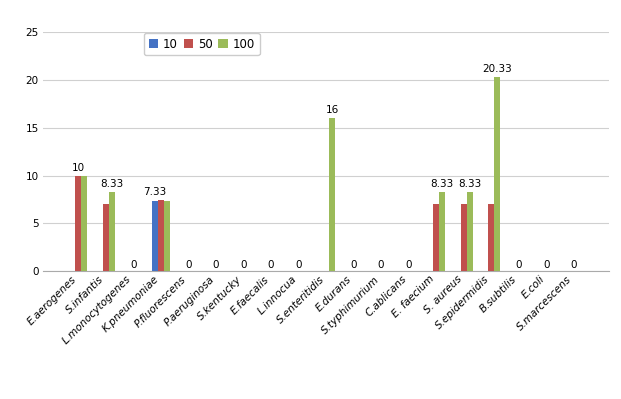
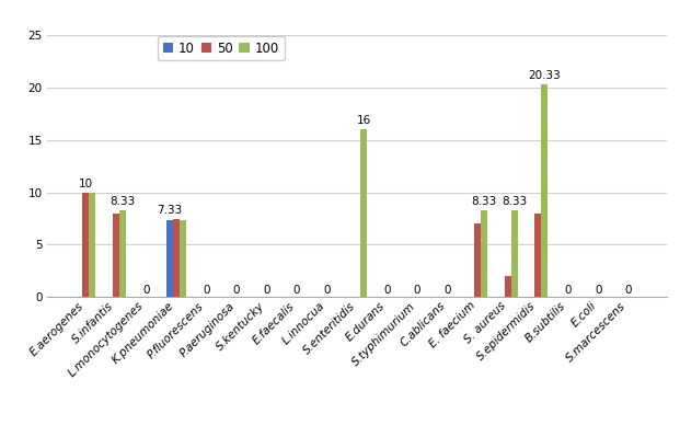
50/S.infantis: 7.0 -> 8.0
50/S. aureus: 7.0 -> 2.0
50/S.epidermidis: 7.0 -> 8.0
